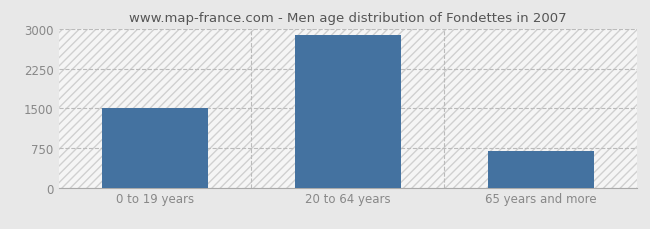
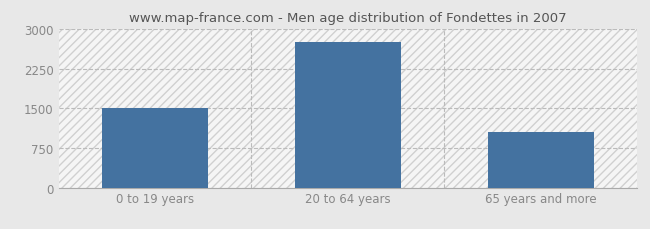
20 to 64 years: 2890 -> 2760
65 years and more: 690 -> 1060
